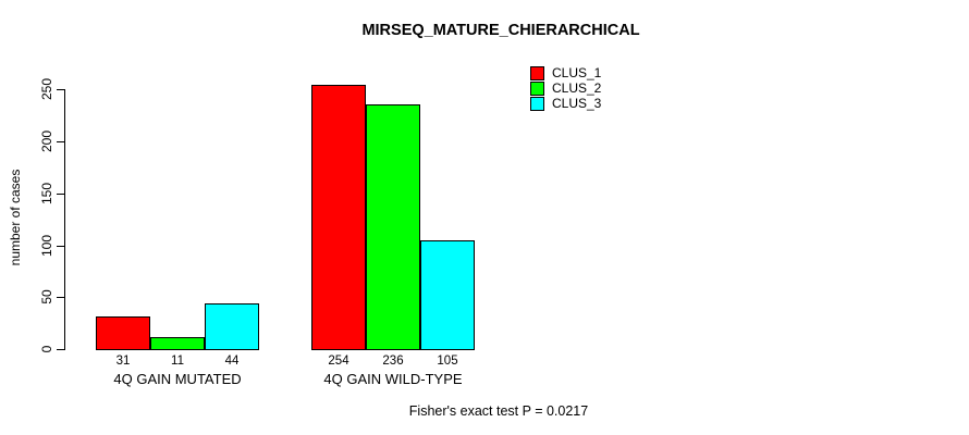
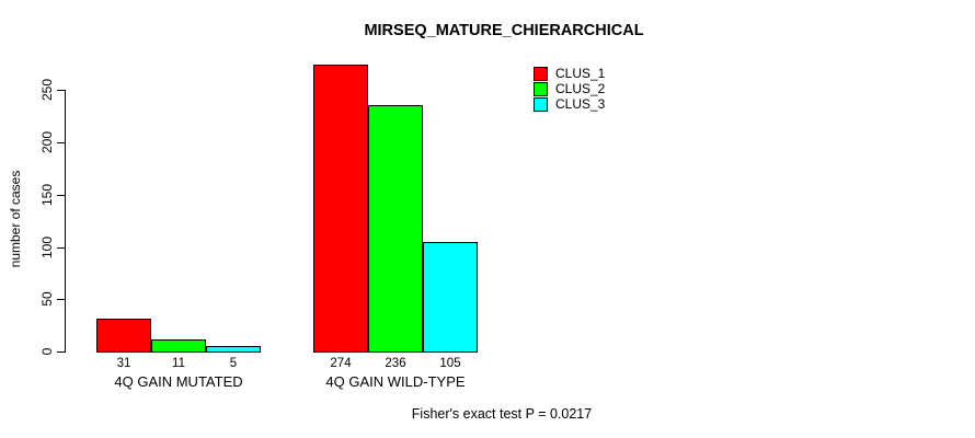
CLUS_3/4Q GAIN MUTATED: 44 -> 5
CLUS_1/4Q GAIN WILD-TYPE: 254 -> 274
